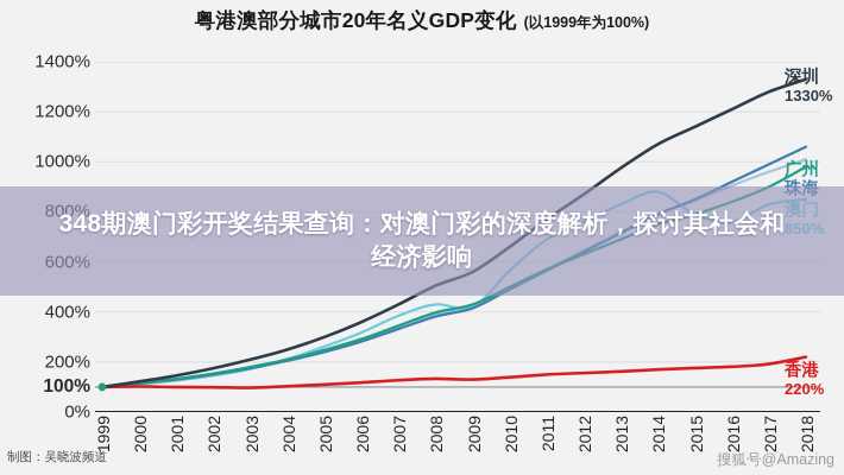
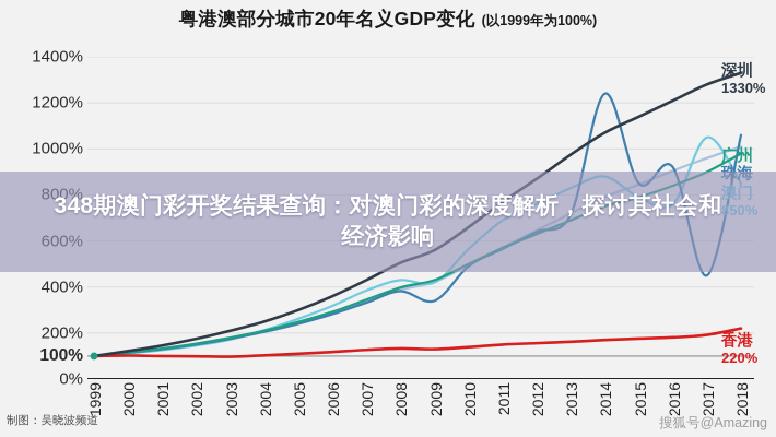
珠海/2009: 420% -> 340%
珠海/2014: 790% -> 1240%
珠海/2017: 990% -> 450%
澳门/2017: 830% -> 1050%
